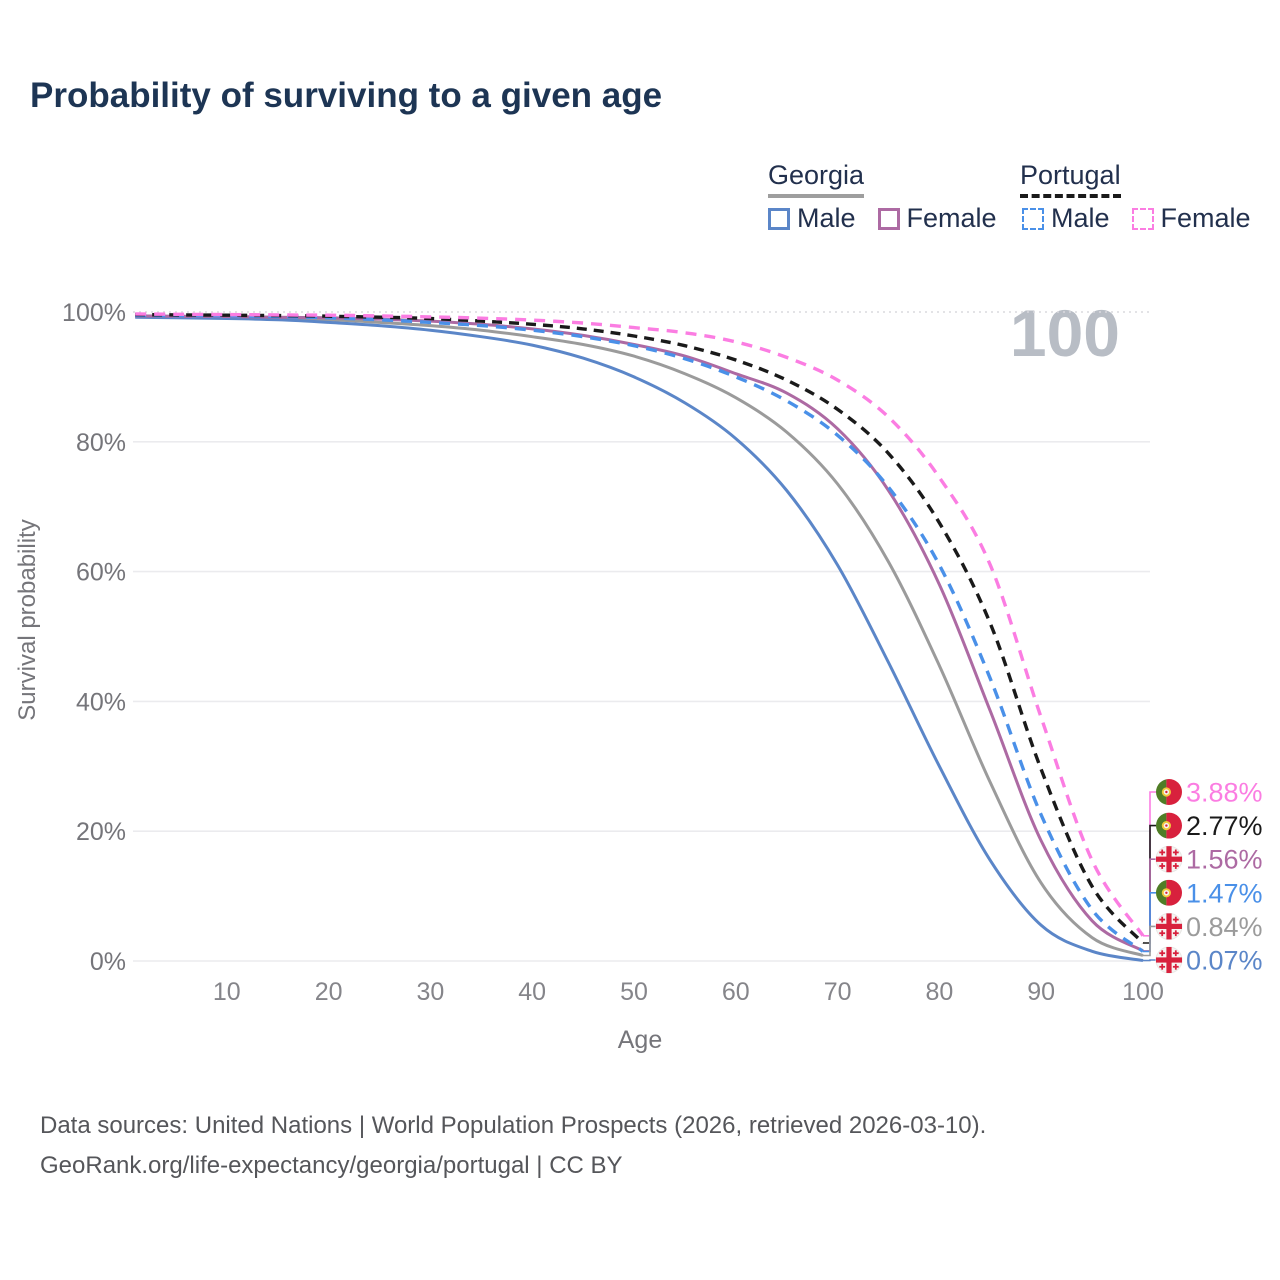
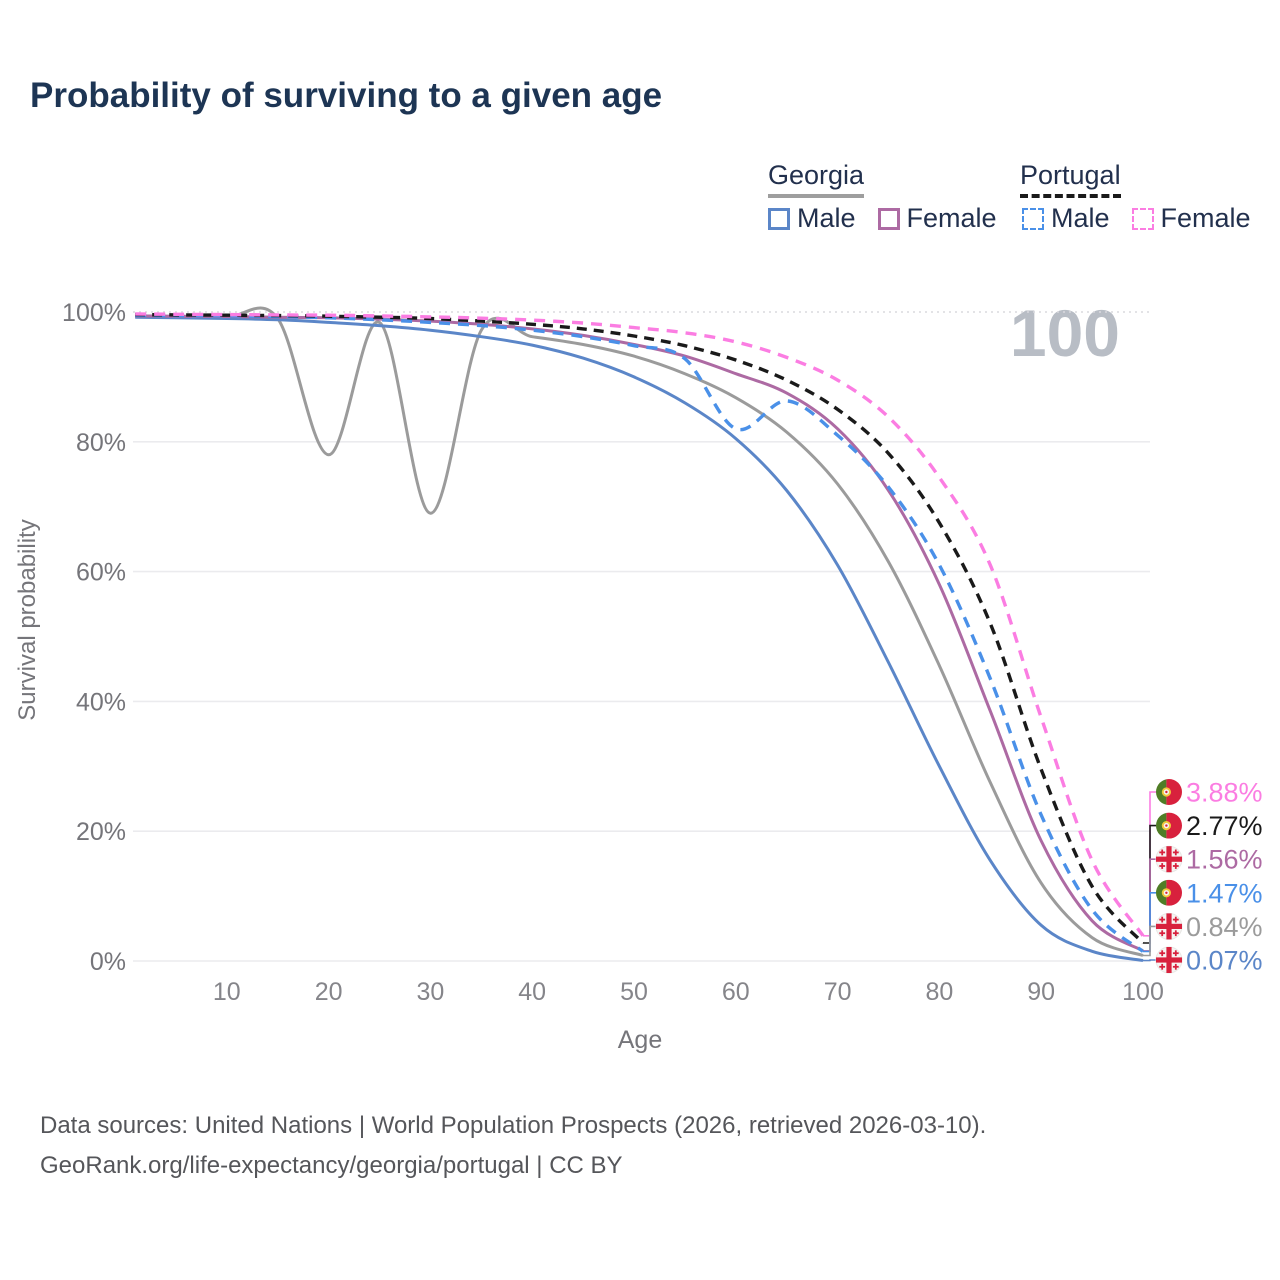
Georgia/20: 99% -> 78%
Georgia/30: 98% -> 69%
Portugal Male/60: 90% -> 82%
